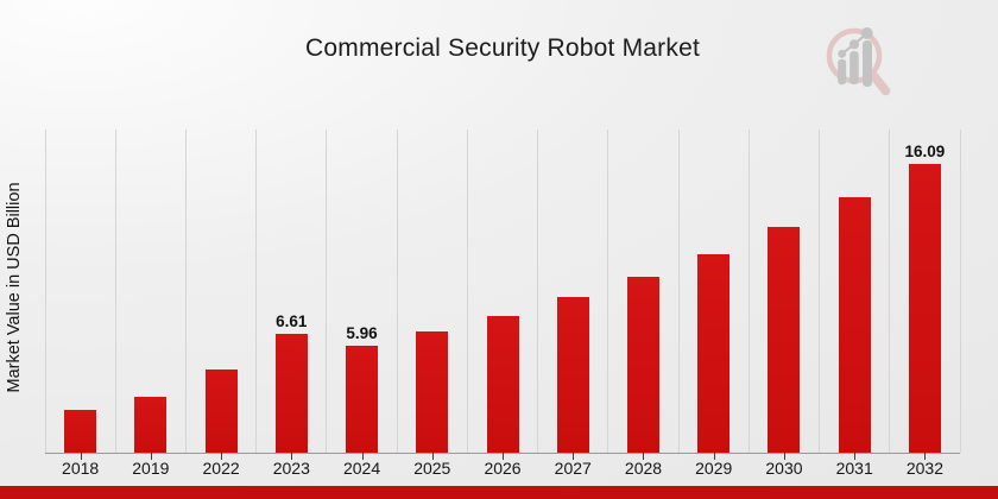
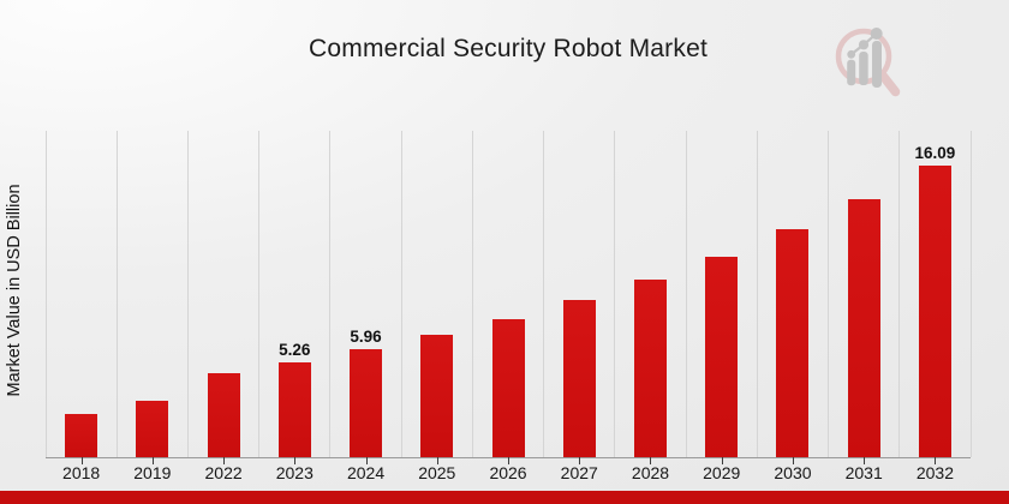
2023: 6.61 -> 5.26
